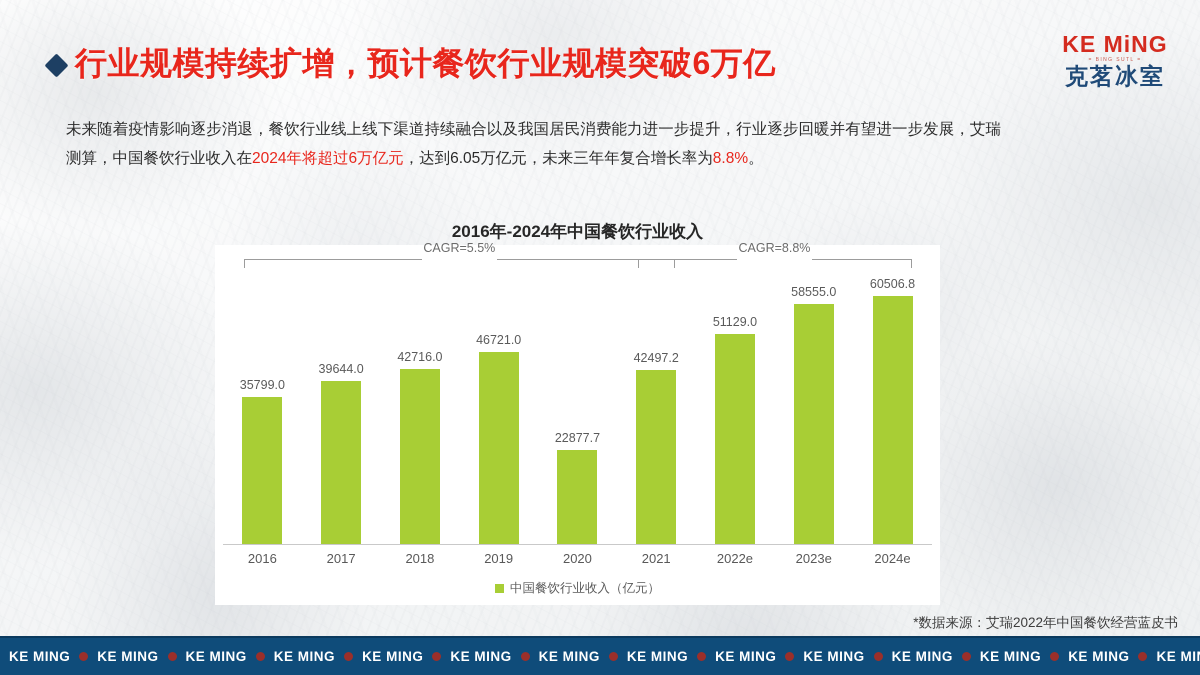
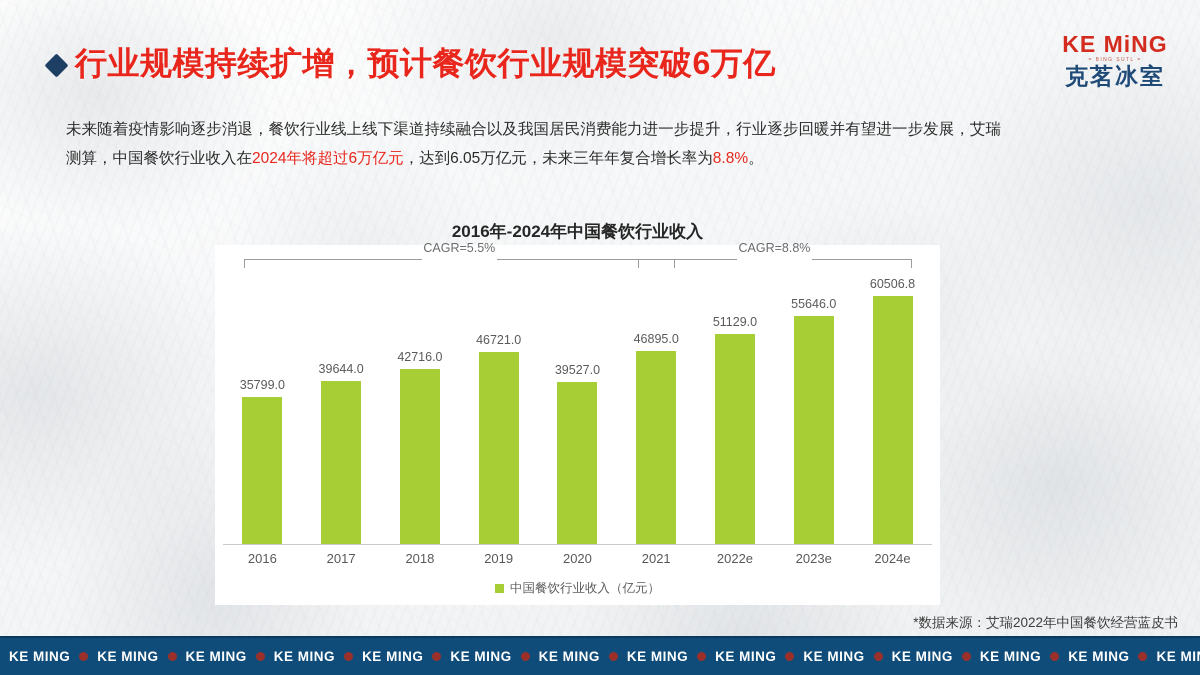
2020: 22877.7 -> 39527.0
2021: 42497.2 -> 46895.0
2023e: 58555.0 -> 55646.0
